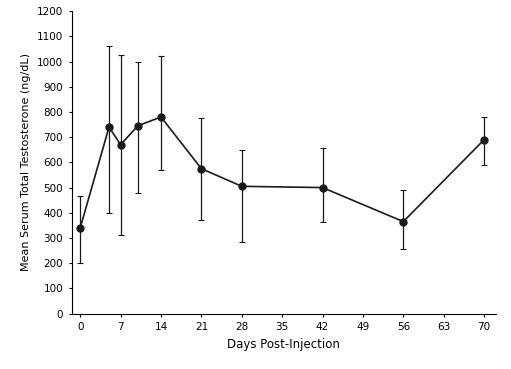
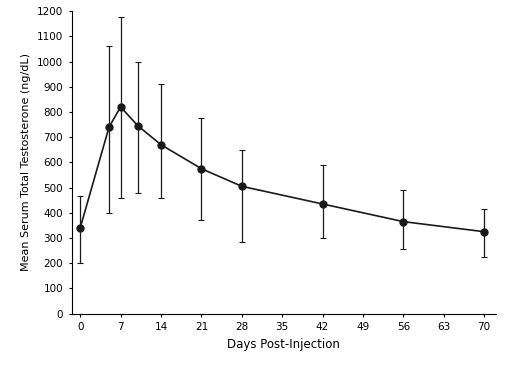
7: 670 -> 820
14: 780 -> 670
42: 500 -> 435
70: 690 -> 325
